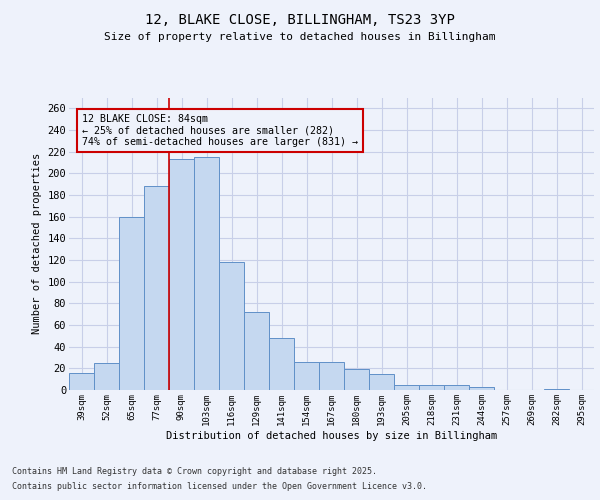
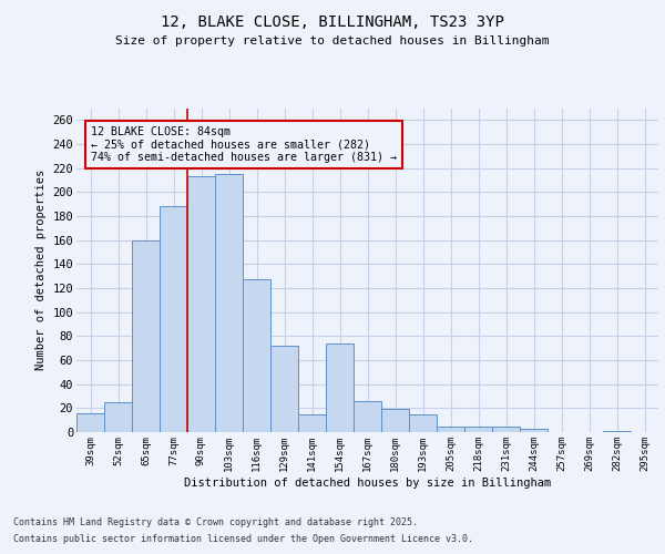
116sqm: 118 -> 127
141sqm: 48 -> 15
154sqm: 26 -> 74
